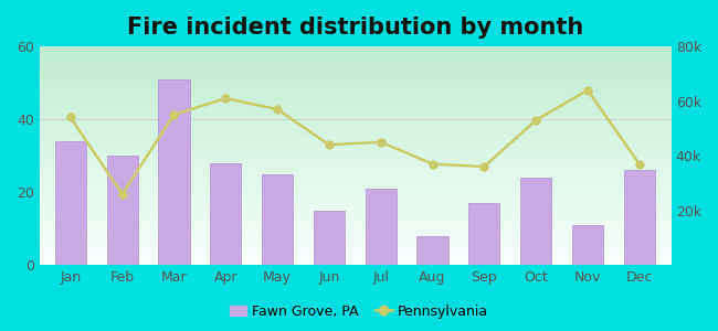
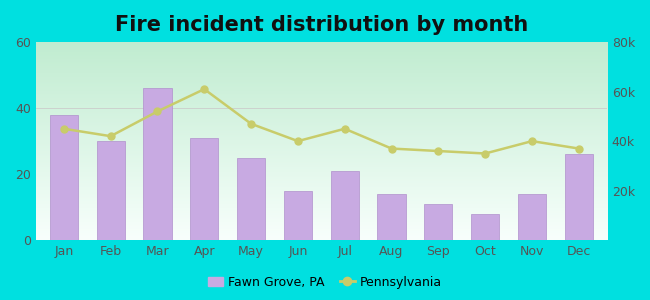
Fawn Grove, PA/Jan: 34 -> 38
Pennsylvania/Jan: 54k -> 45k
Pennsylvania/Feb: 26k -> 42k
Fawn Grove, PA/Mar: 51 -> 46
Pennsylvania/Mar: 55k -> 52k
Fawn Grove, PA/Apr: 28 -> 31
Pennsylvania/May: 57k -> 47k
Pennsylvania/Jun: 44k -> 40k
Fawn Grove, PA/Aug: 8 -> 14
Fawn Grove, PA/Sep: 17 -> 11
Fawn Grove, PA/Oct: 24 -> 8
Pennsylvania/Oct: 53k -> 35k
Fawn Grove, PA/Nov: 11 -> 14
Pennsylvania/Nov: 64k -> 40k
